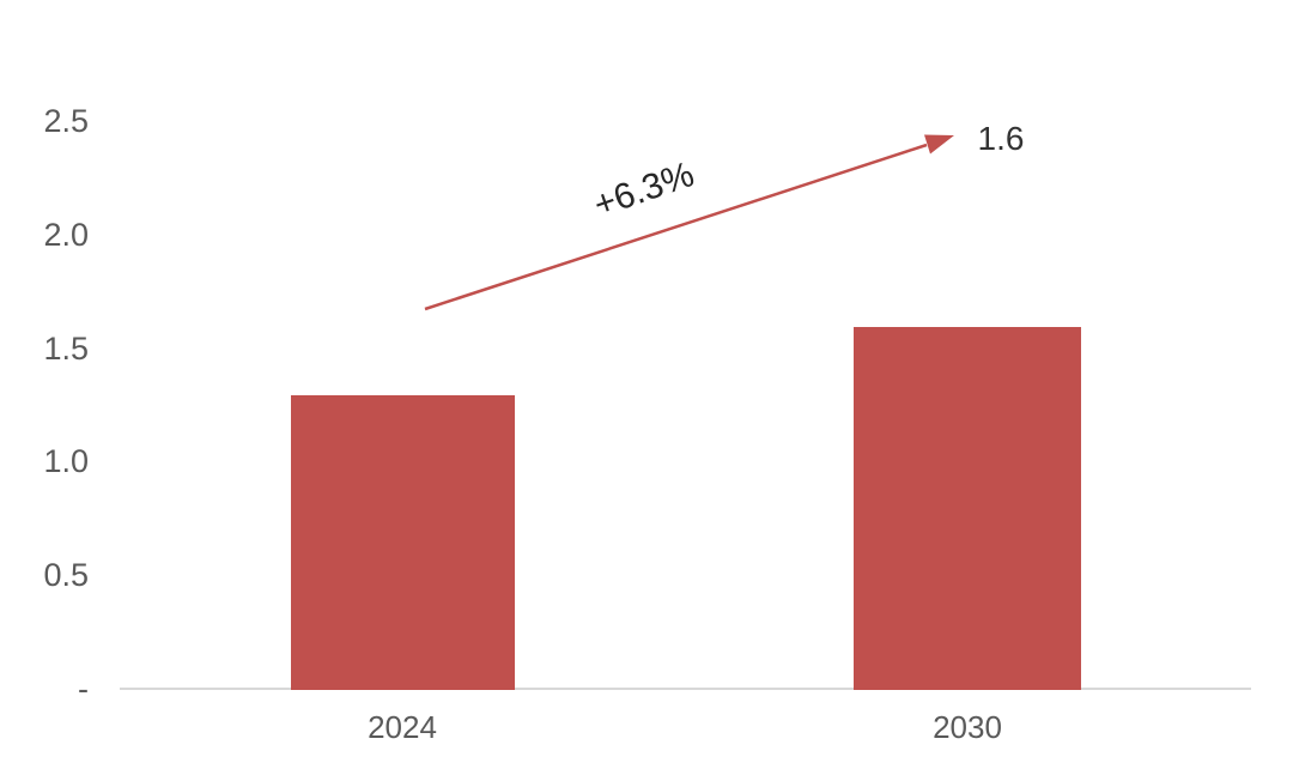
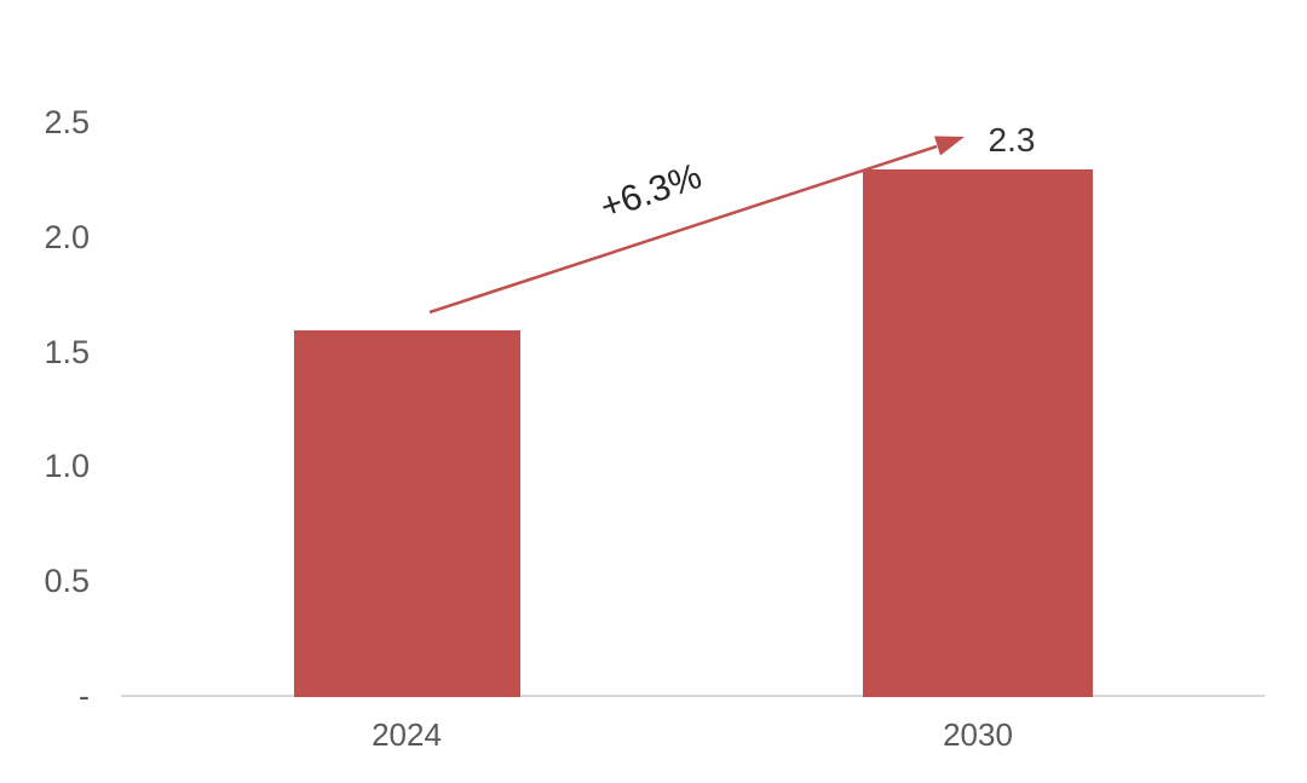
2024: 1.3 -> 1.6
2030: 1.6 -> 2.3
